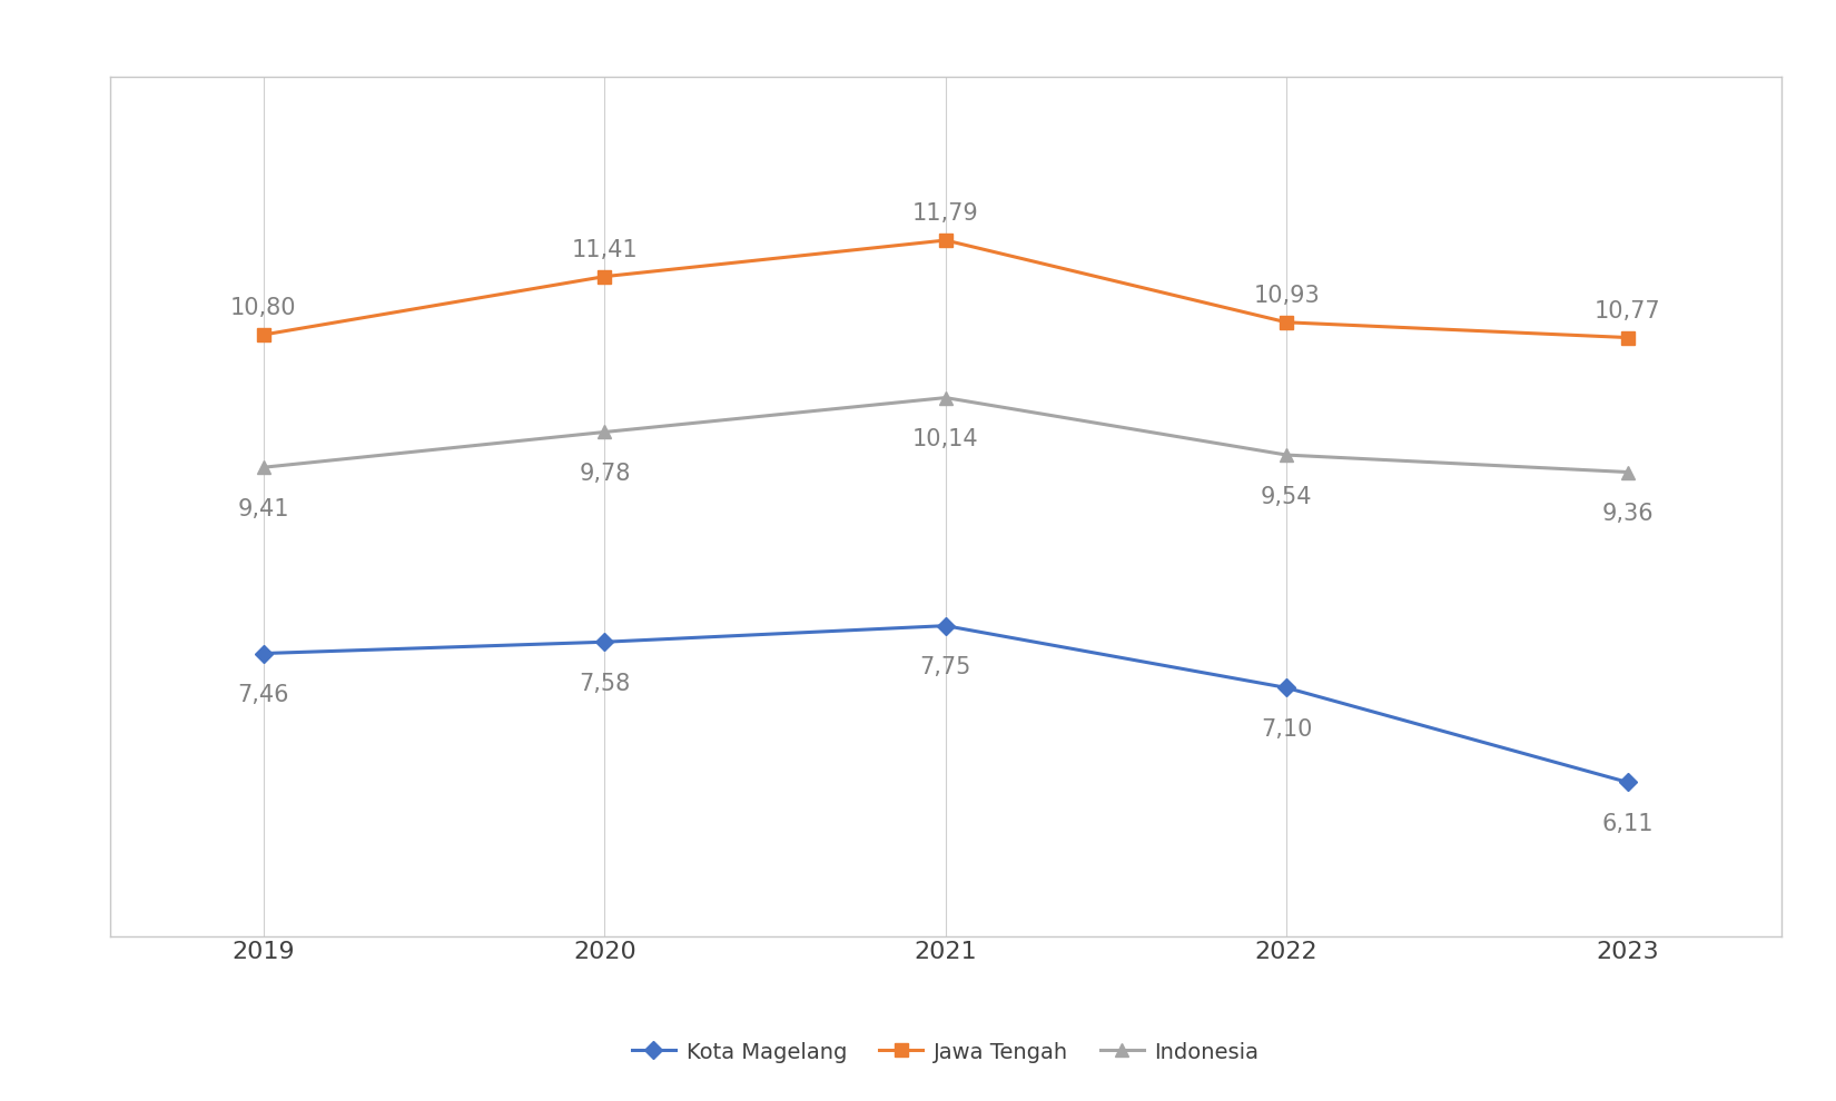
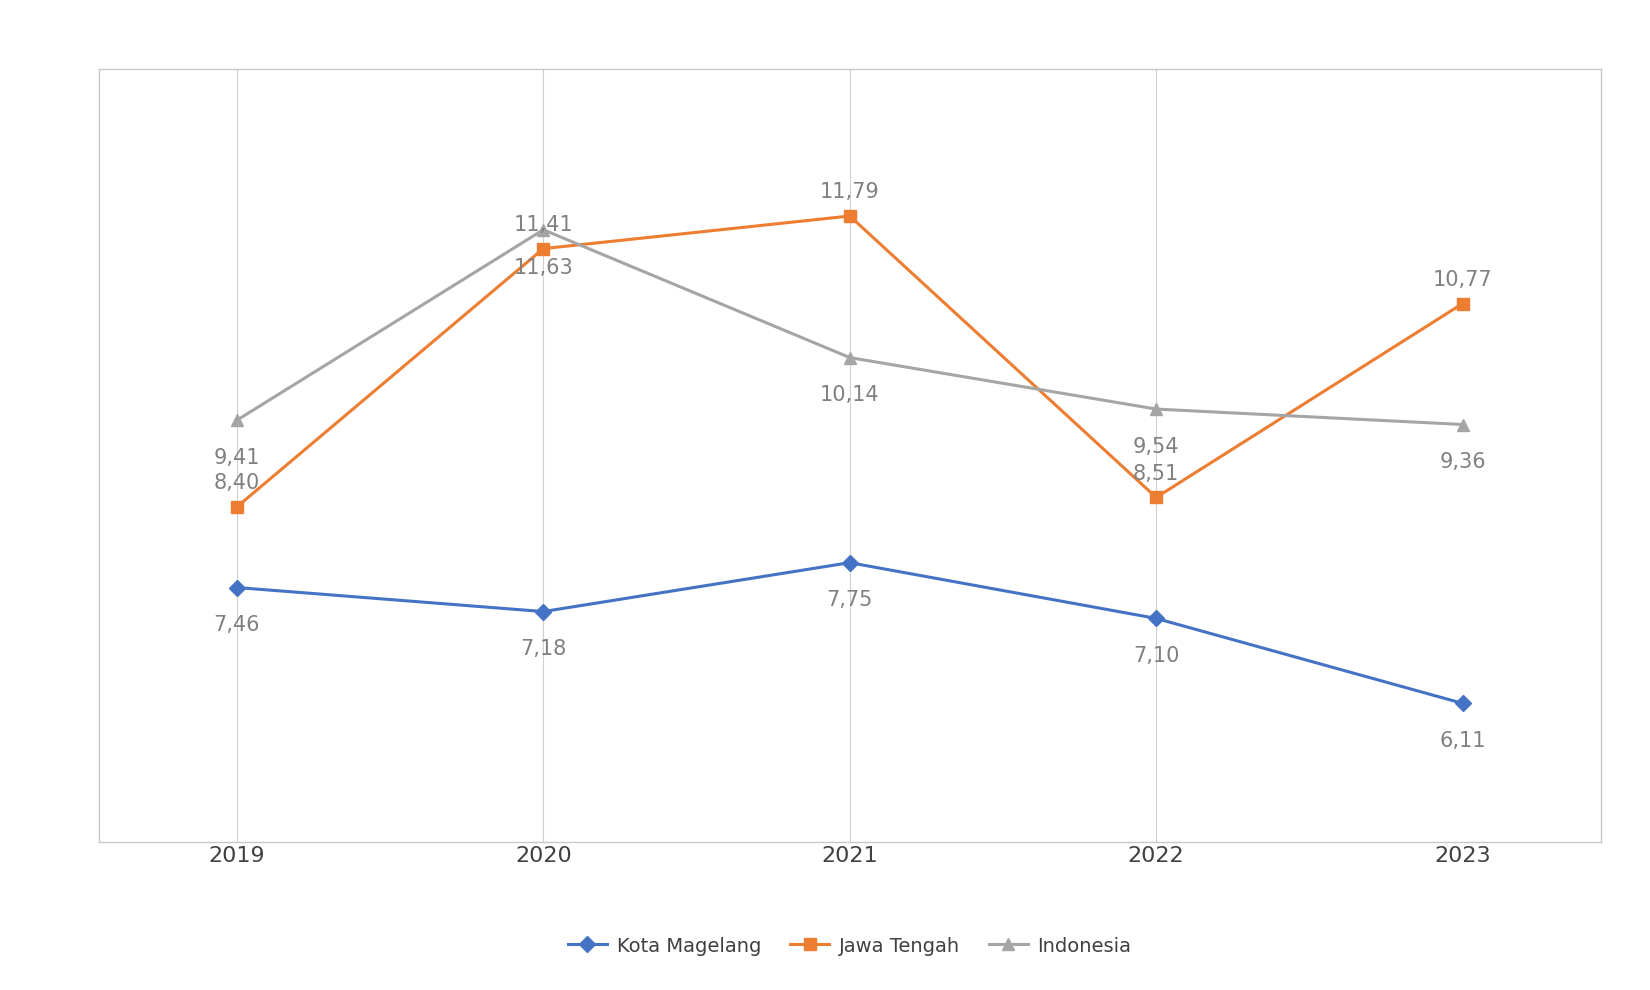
Jawa Tengah/2019: 10,80 -> 8,40
Kota Magelang/2020: 7,58 -> 7,18
Indonesia/2020: 9,78 -> 11,63
Jawa Tengah/2022: 10,93 -> 8,51
